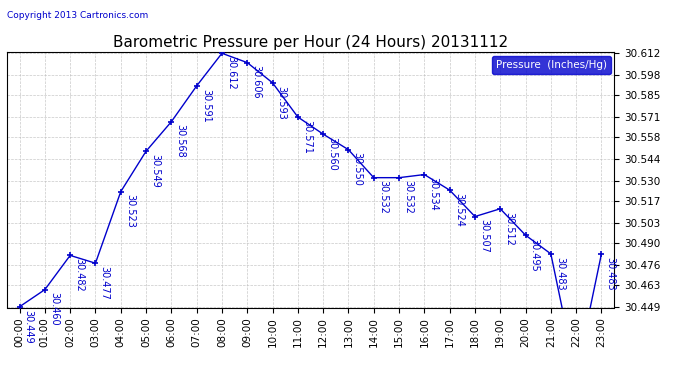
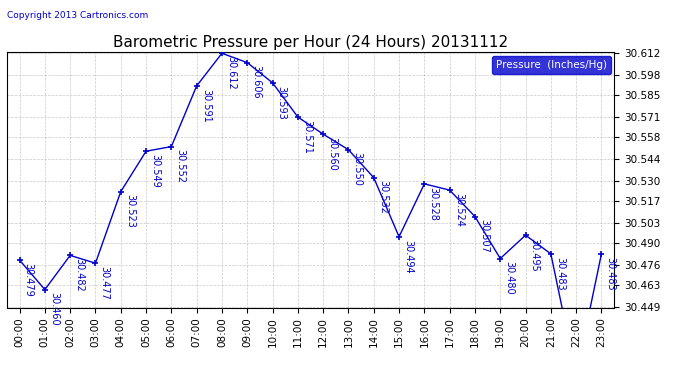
00:00: 30.449 -> 30.479
06:00: 30.568 -> 30.552
15:00: 30.532 -> 30.494
16:00: 30.534 -> 30.528
19:00: 30.512 -> 30.480
